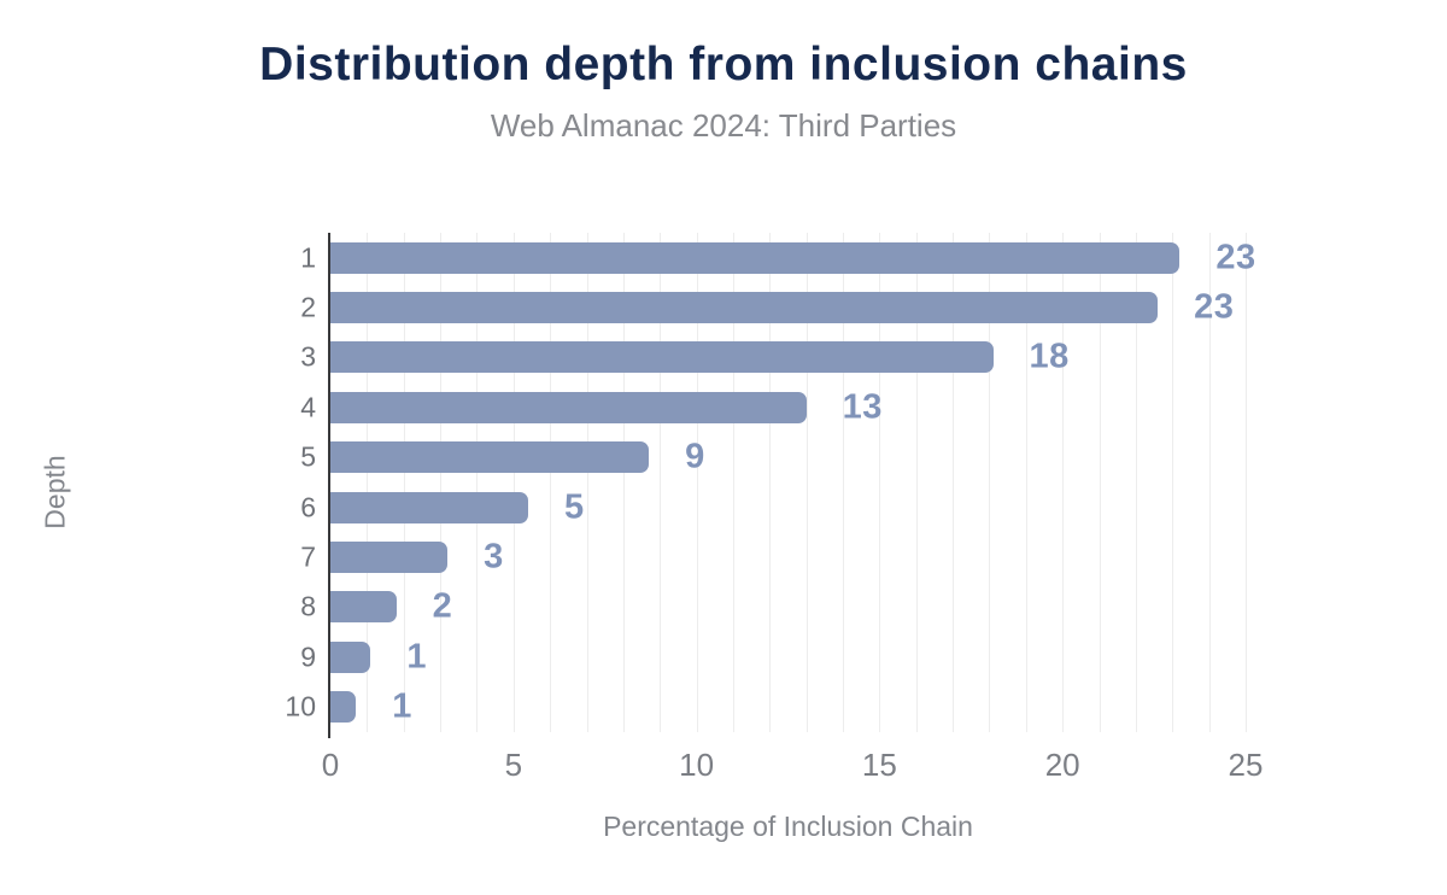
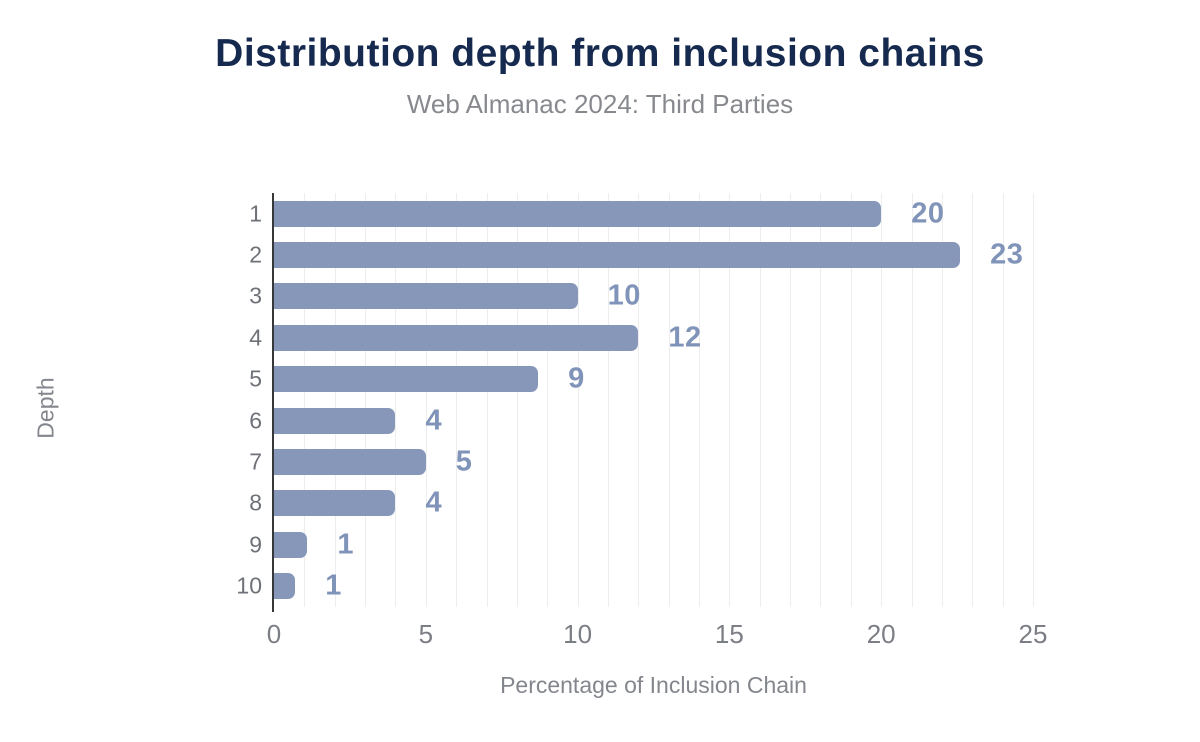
1: 23 -> 20
3: 18 -> 10
4: 13 -> 12
6: 5 -> 4
7: 3 -> 5
8: 2 -> 4
